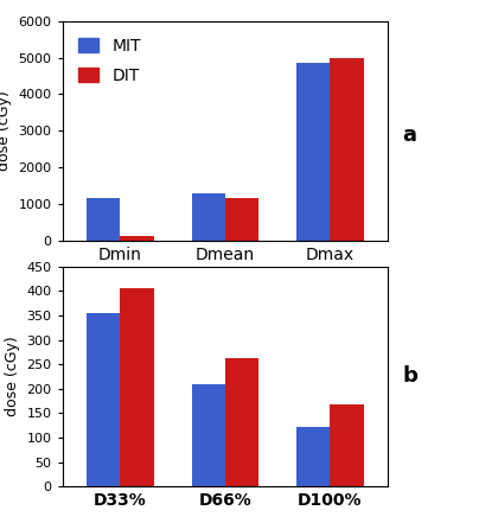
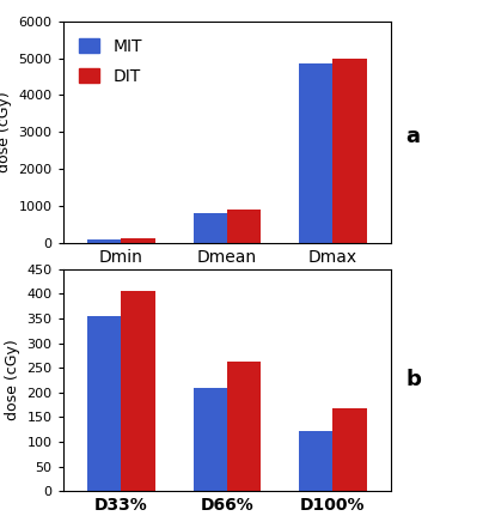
MIT/Dmin: 1150 -> 90
MIT/Dmean: 1300 -> 810
DIT/Dmean: 1150 -> 890
